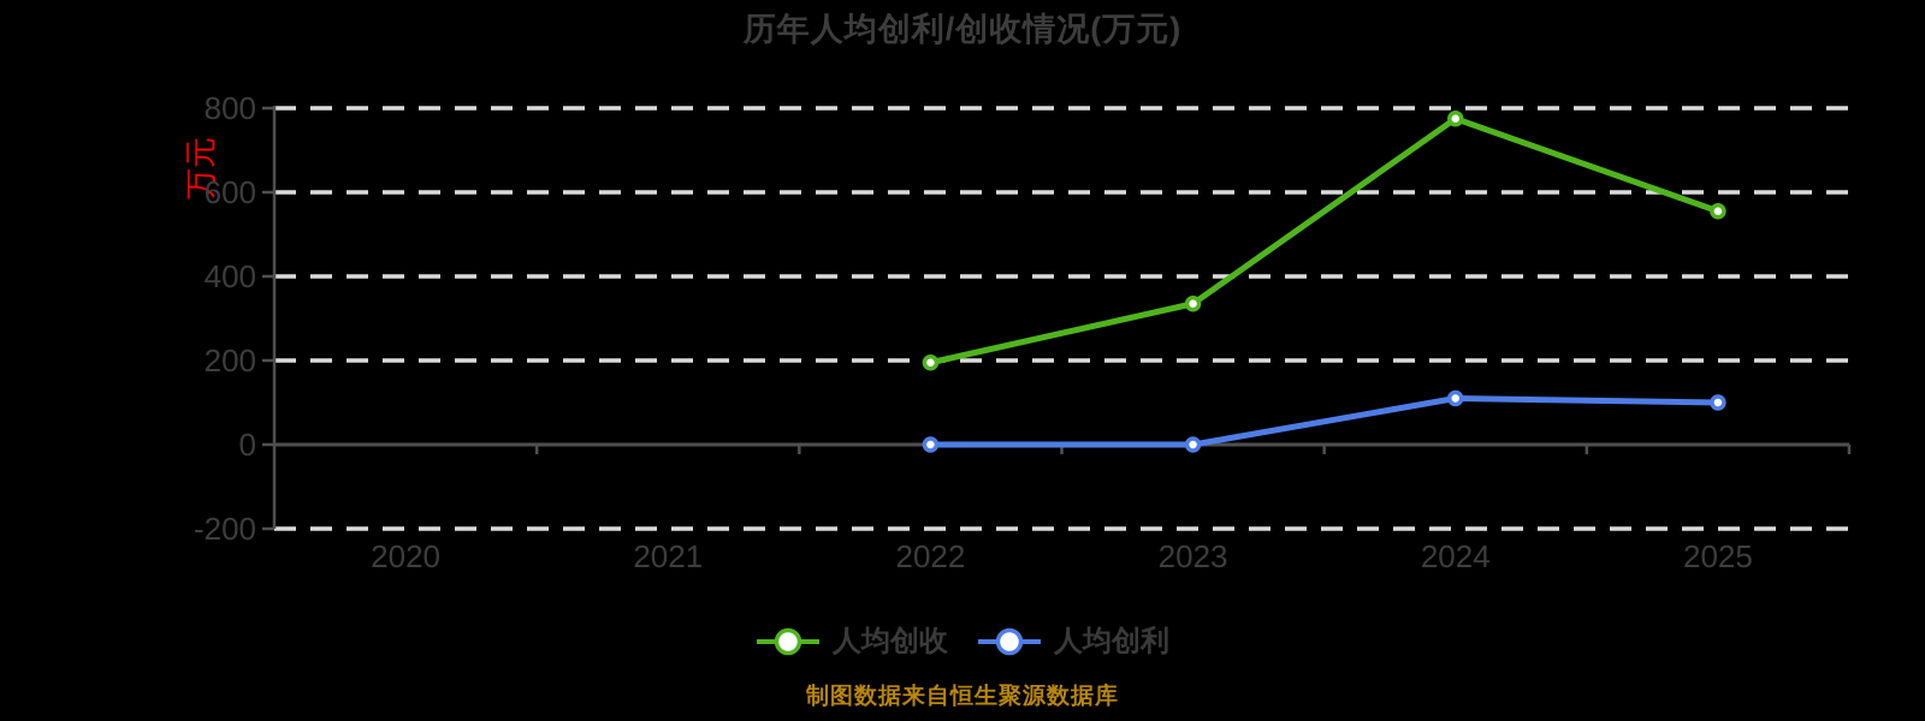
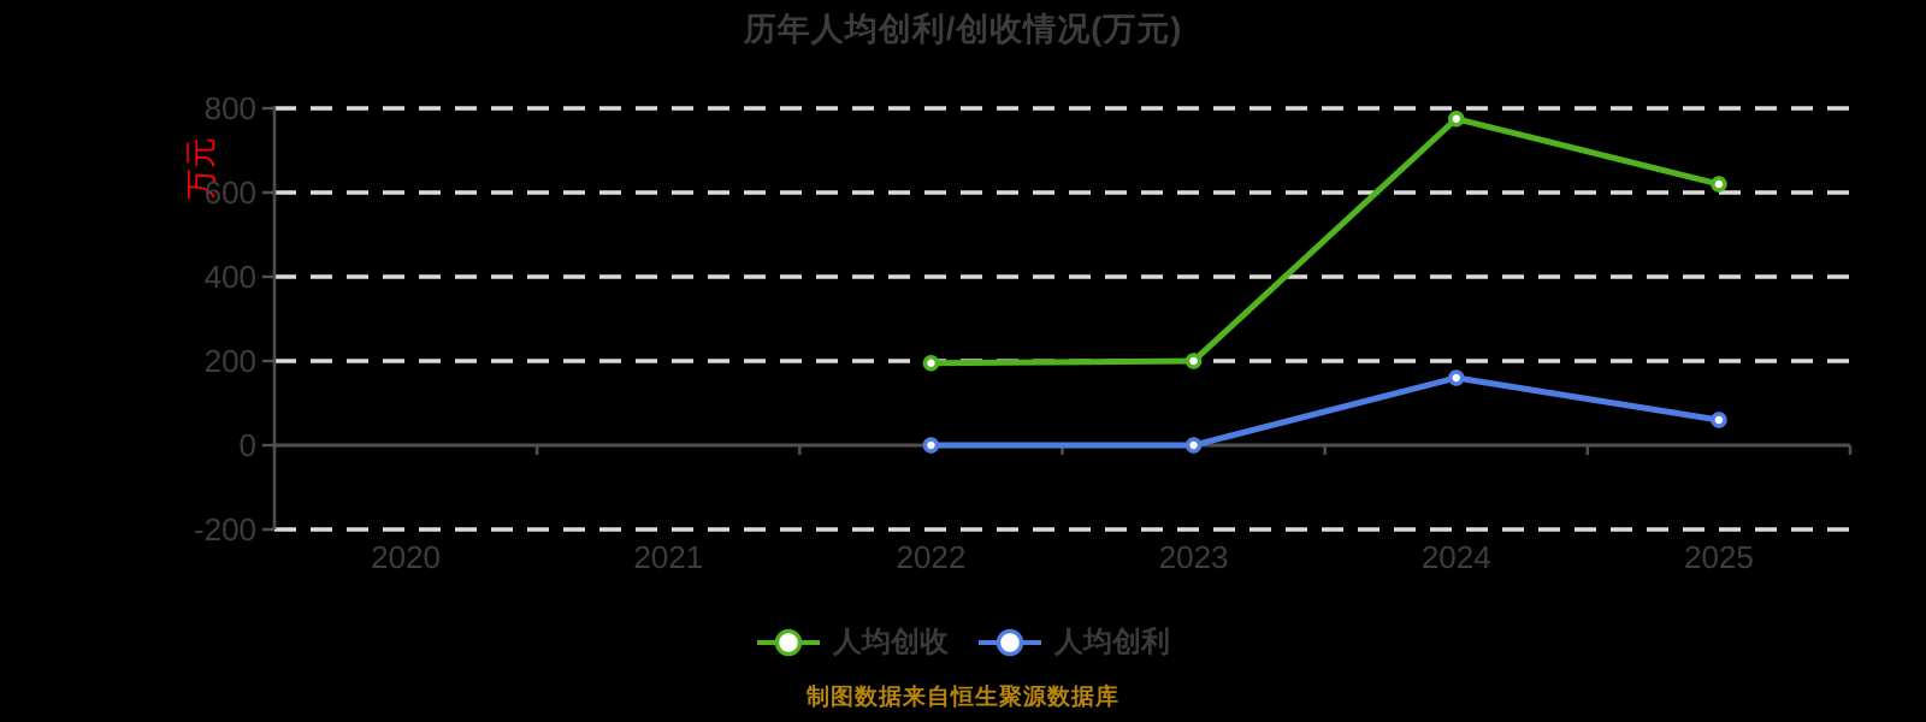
人均创收/2023: 340 -> 200
人均创利/2024: 110 -> 160
人均创收/2025: 560 -> 620
人均创利/2025: 100 -> 60
